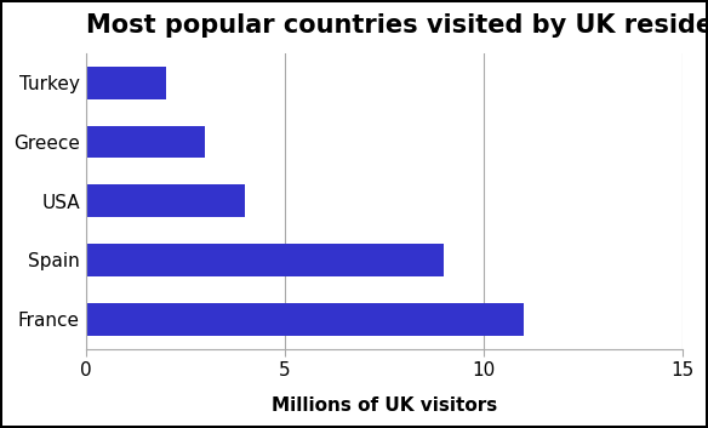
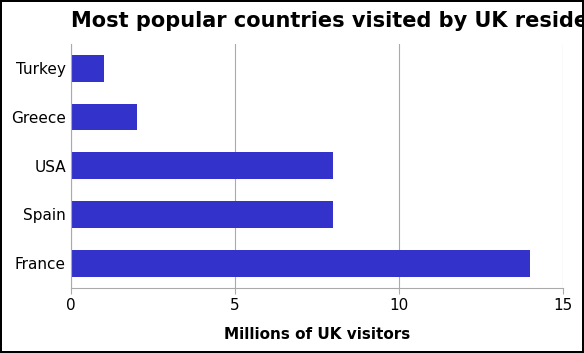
Turkey: 2 -> 1
Greece: 3 -> 2
USA: 4 -> 8
Spain: 9 -> 8
France: 11 -> 14
